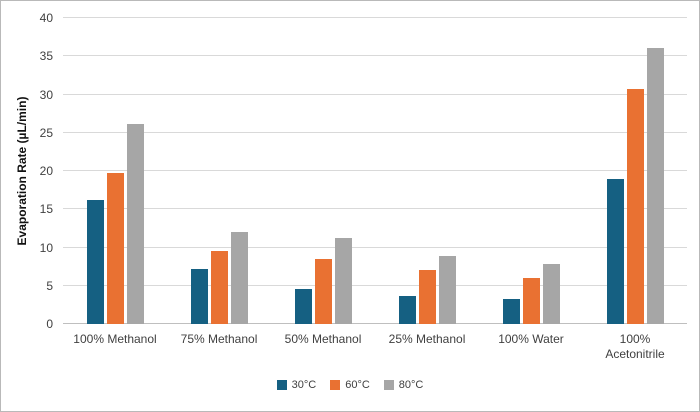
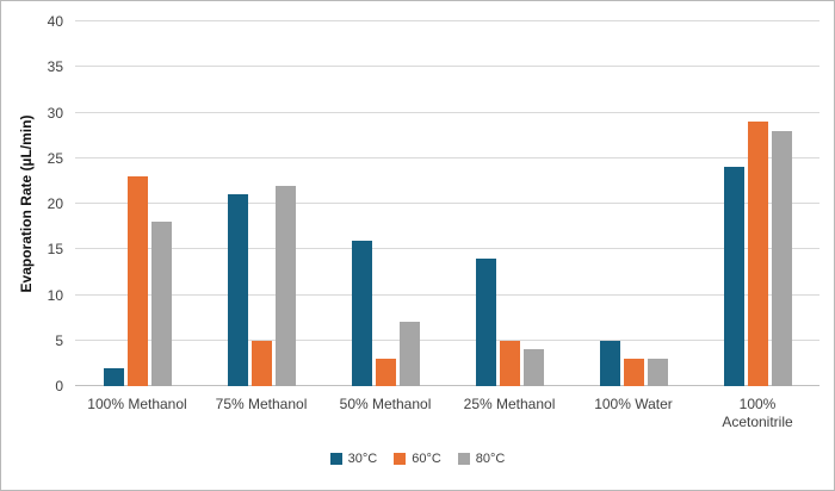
30°C/100% Methanol: 16 -> 2
60°C/100% Methanol: 20 -> 23
80°C/100% Methanol: 26 -> 18
30°C/75% Methanol: 7 -> 21
60°C/75% Methanol: 10 -> 5
80°C/75% Methanol: 12 -> 22
30°C/50% Methanol: 5 -> 16
60°C/50% Methanol: 8 -> 3
80°C/50% Methanol: 11 -> 7
30°C/25% Methanol: 4 -> 14
60°C/25% Methanol: 7 -> 5
80°C/25% Methanol: 9 -> 4
30°C/100% Water: 3 -> 5
60°C/100% Water: 6 -> 3
80°C/100% Water: 8 -> 3
30°C/100% Acetonitrile: 19 -> 24
60°C/100% Acetonitrile: 31 -> 29
80°C/100% Acetonitrile: 36 -> 28
